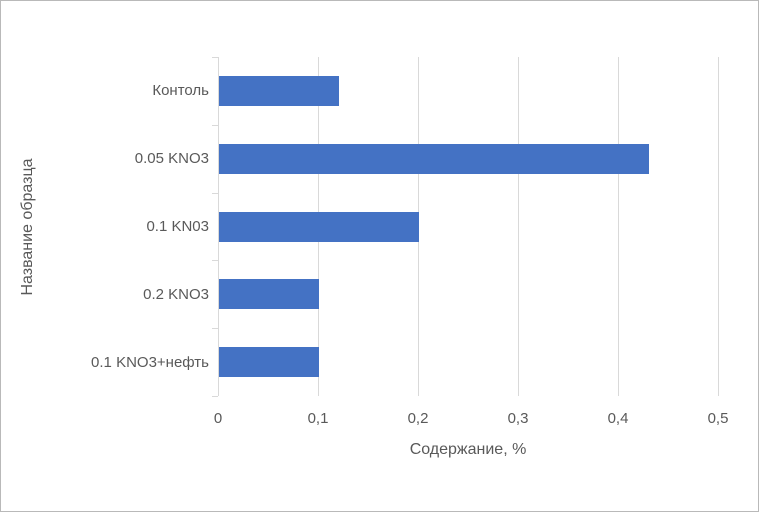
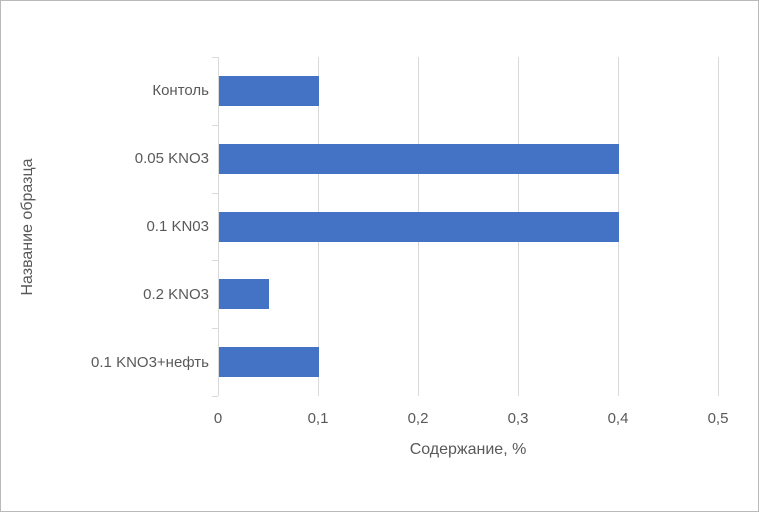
Контоль: 0,12 -> 0,10
0.05 KNO3: 0,43 -> 0,40
0.1 KN03: 0,20 -> 0,40
0.2 KNO3: 0,10 -> 0,05
